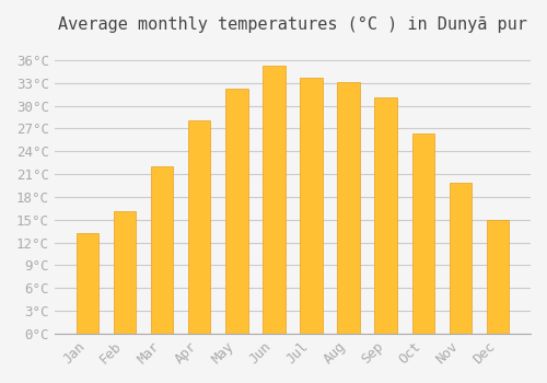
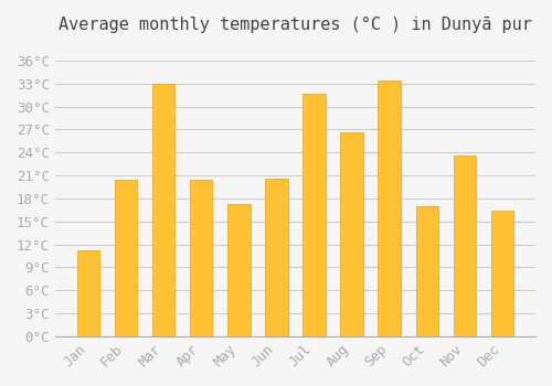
Jan: 13.2°C -> 11.2°C
Feb: 16.1°C -> 20.4°C
Mar: 22.0°C -> 33.0°C
Apr: 28.0°C -> 20.4°C
May: 32.3°C -> 17.2°C
Jun: 35.3°C -> 20.6°C
Jul: 33.7°C -> 31.6°C
Aug: 33.1°C -> 26.6°C
Sep: 31.1°C -> 33.4°C
Oct: 26.3°C -> 17.0°C
Nov: 19.9°C -> 23.6°C
Dec: 15.0°C -> 16.4°C
